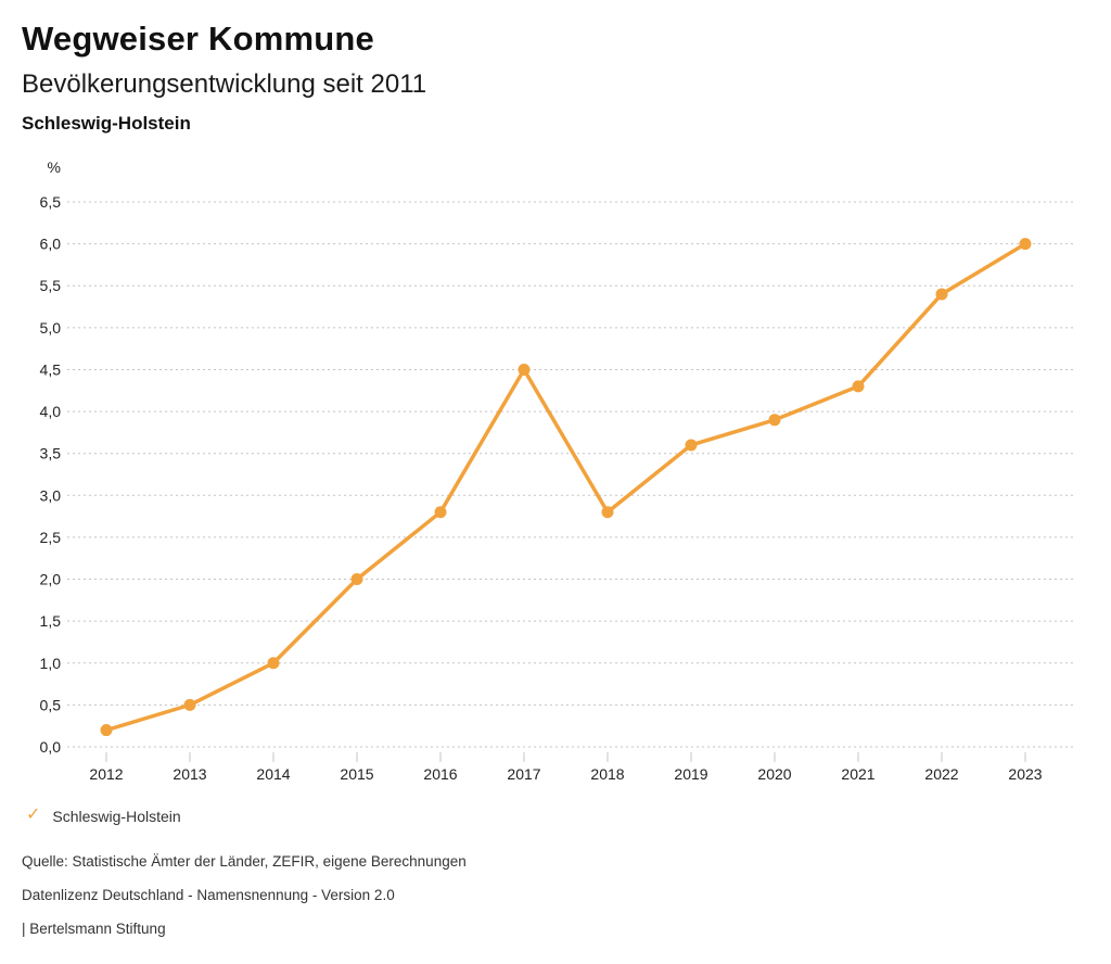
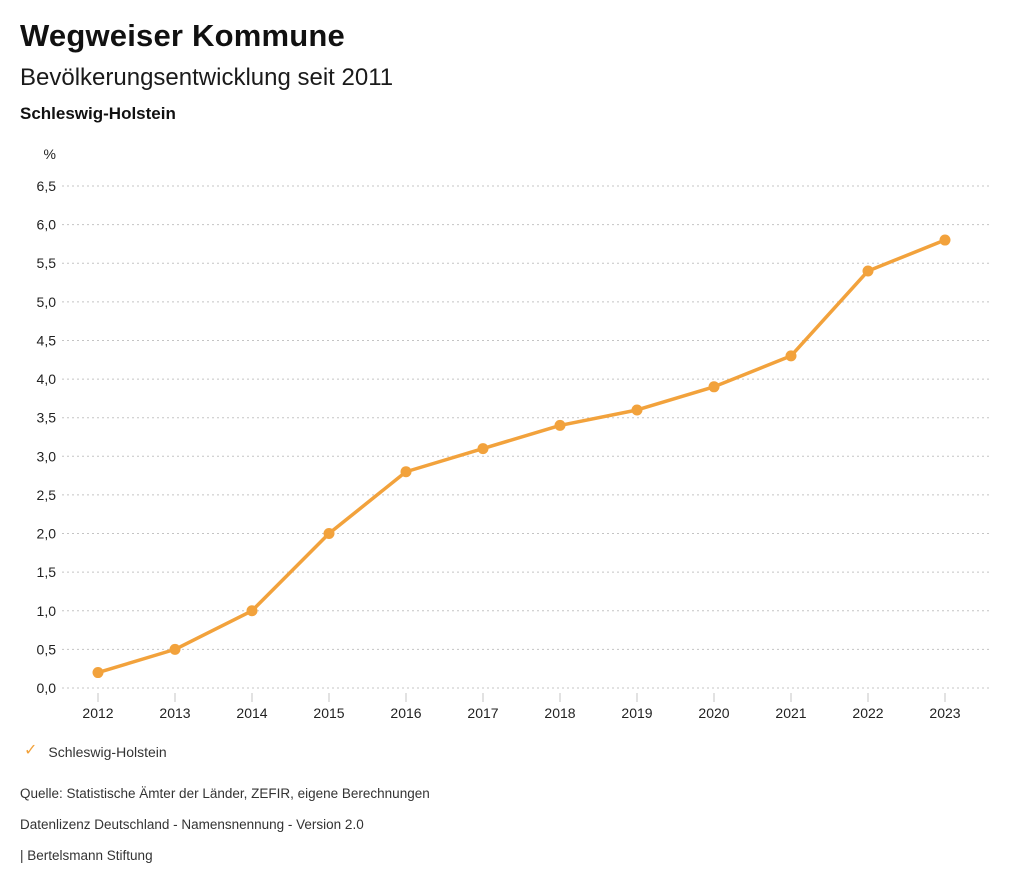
2017: 4,5 -> 3,1
2018: 2,8 -> 3,4
2023: 6,0 -> 5,8
